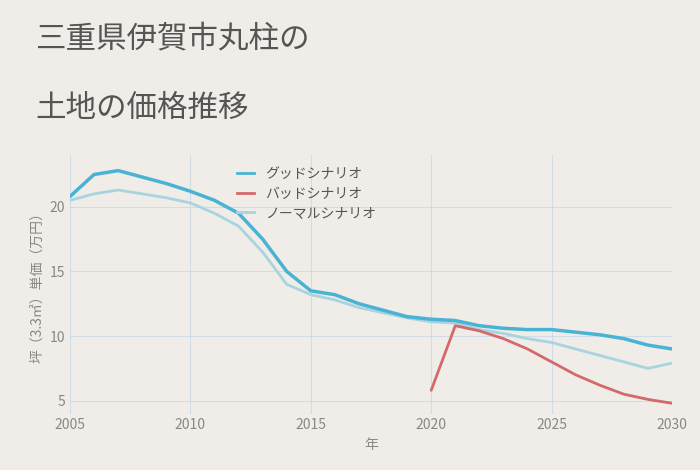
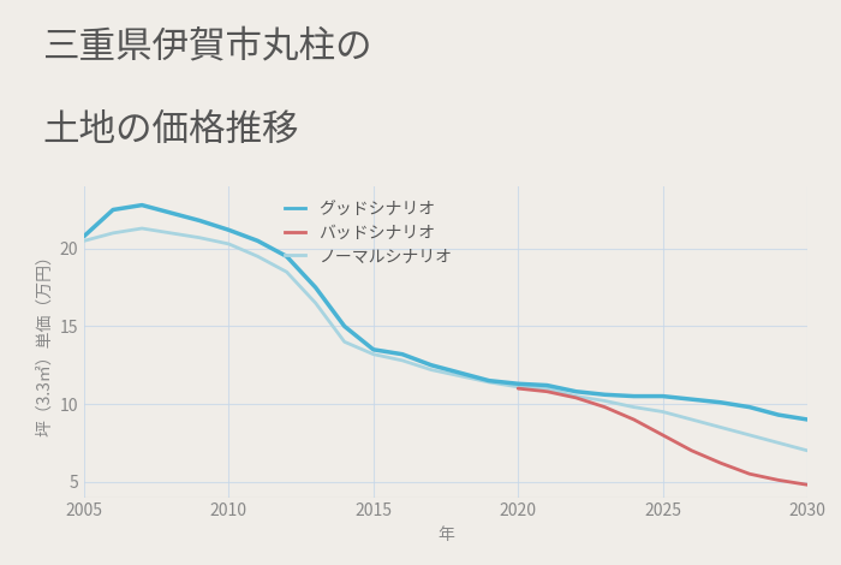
バッドシナリオ/2020: 5.8 -> 11.0
ノーマルシナリオ/2030: 7.9 -> 7.0
